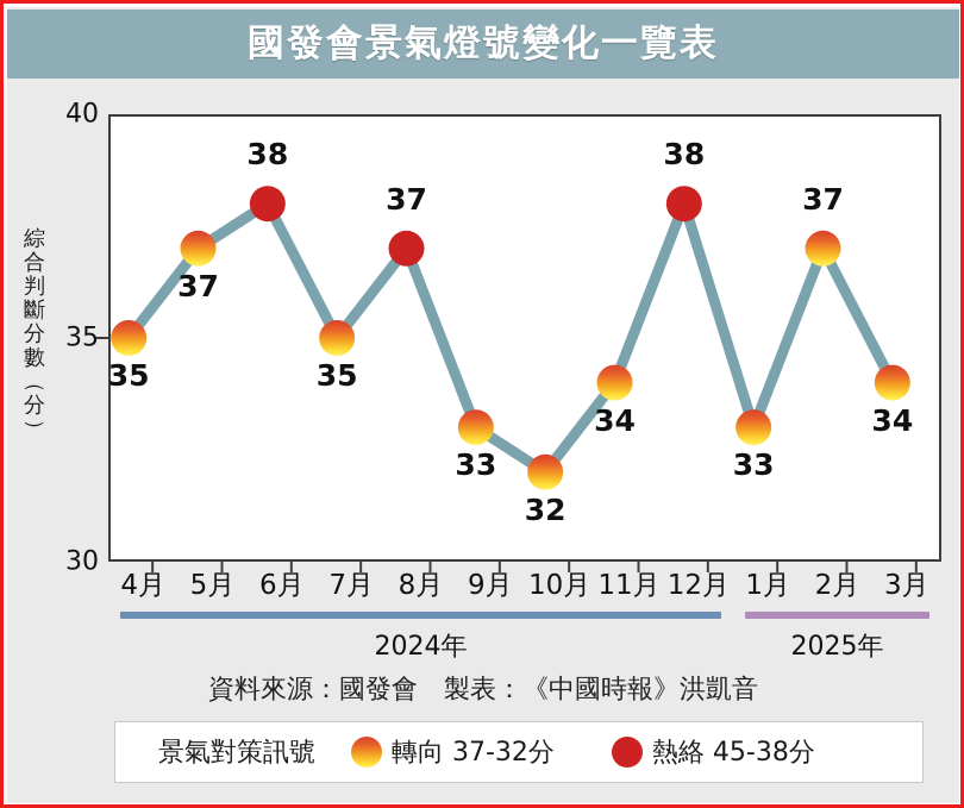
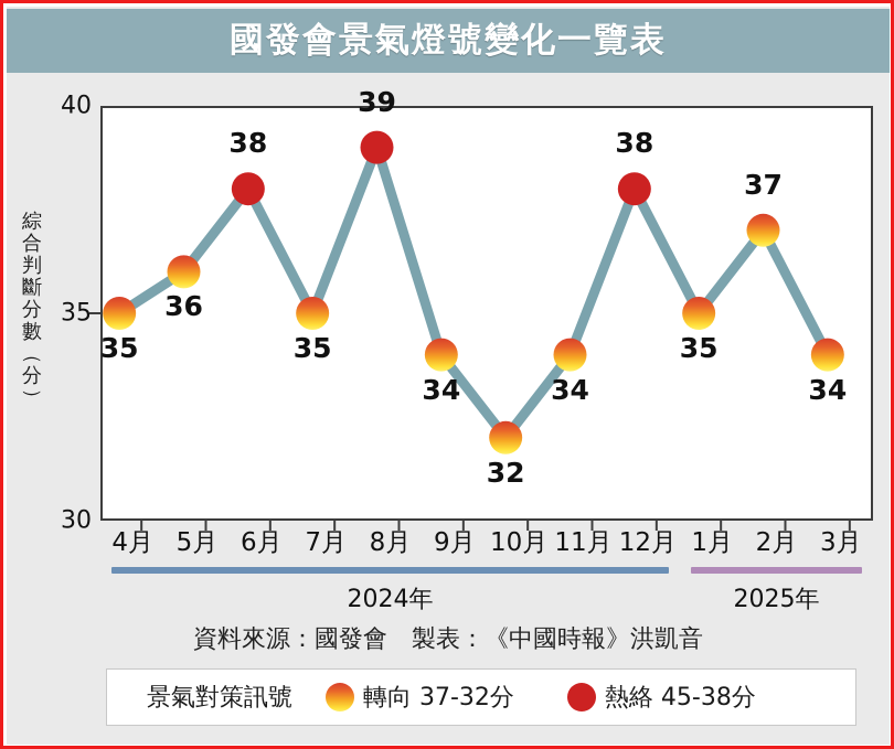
5月: 37 -> 36
8月: 37 -> 39
9月: 33 -> 34
1月: 33 -> 35
